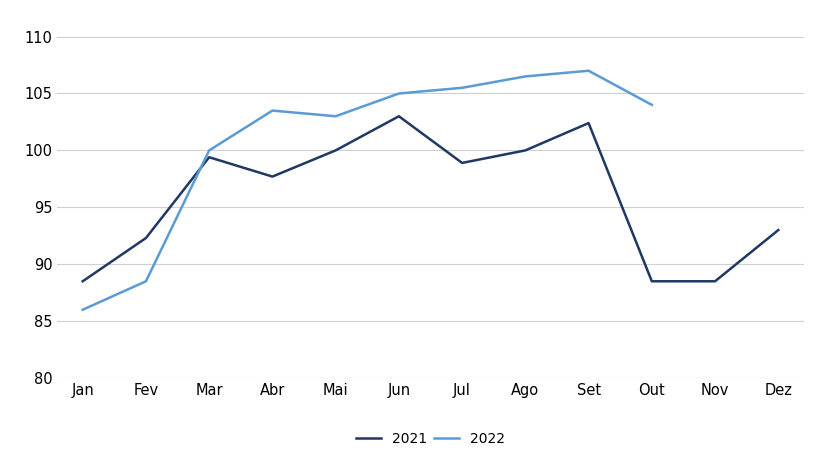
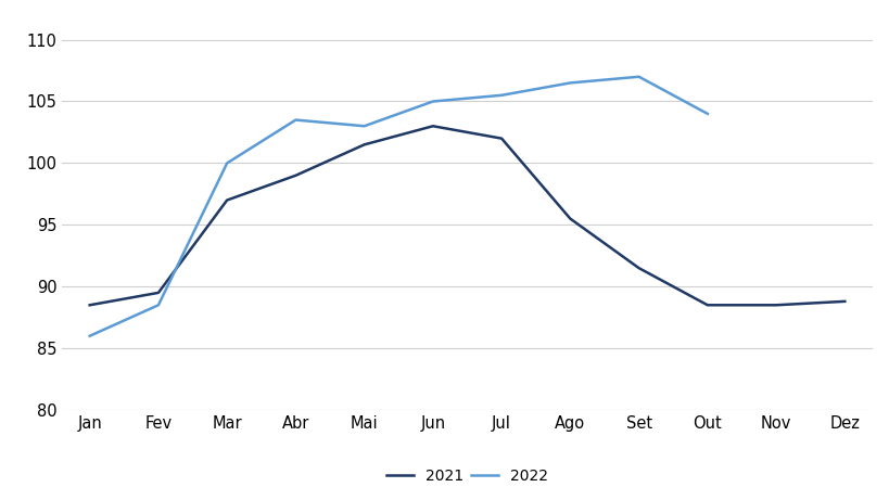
2021/Fev: 92.3 -> 89.5
2021/Mar: 99.4 -> 97.0
2021/Abr: 97.7 -> 99.0
2021/Mai: 100.0 -> 101.5
2021/Jul: 98.9 -> 102.0
2021/Ago: 100.0 -> 95.5
2021/Set: 102.4 -> 91.5
2021/Dez: 93.0 -> 88.8
